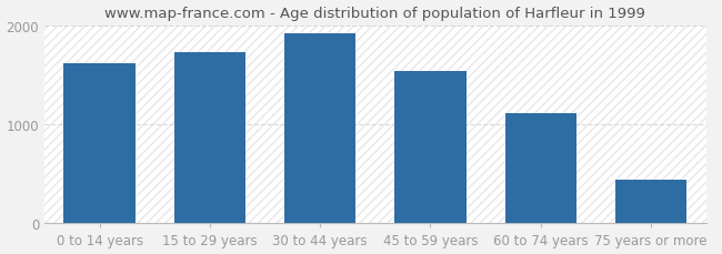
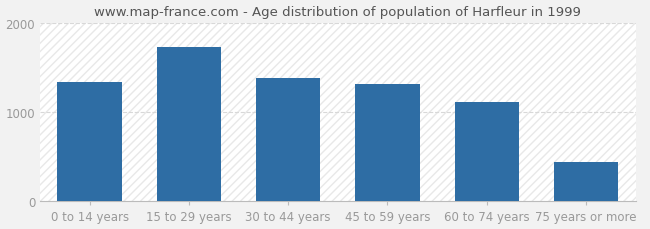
0 to 14 years: 1620 -> 1340
30 to 44 years: 1920 -> 1380
45 to 59 years: 1540 -> 1320
